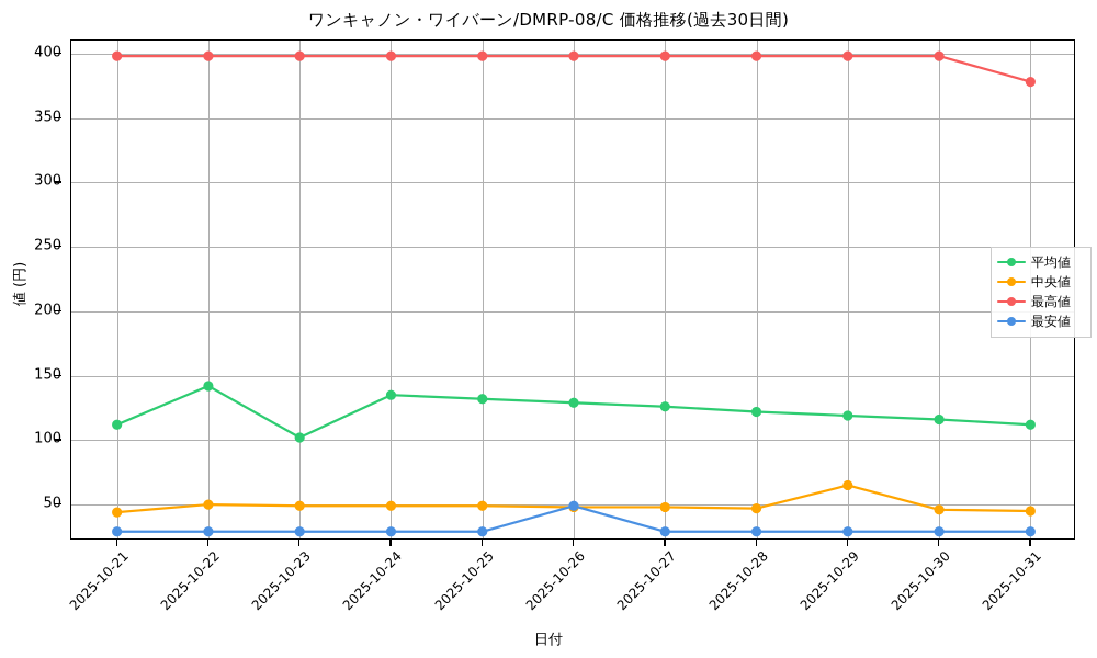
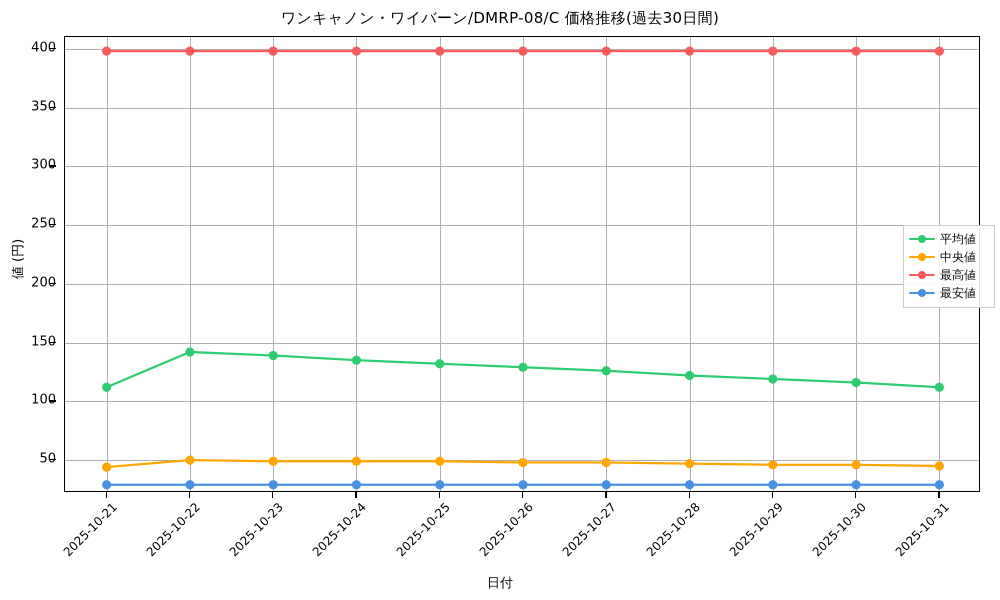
平均値/2025-10-23: 102 -> 139
最安値/2025-10-26: 49 -> 29
中央値/2025-10-29: 65 -> 46
最高値/2025-10-31: 378 -> 398
